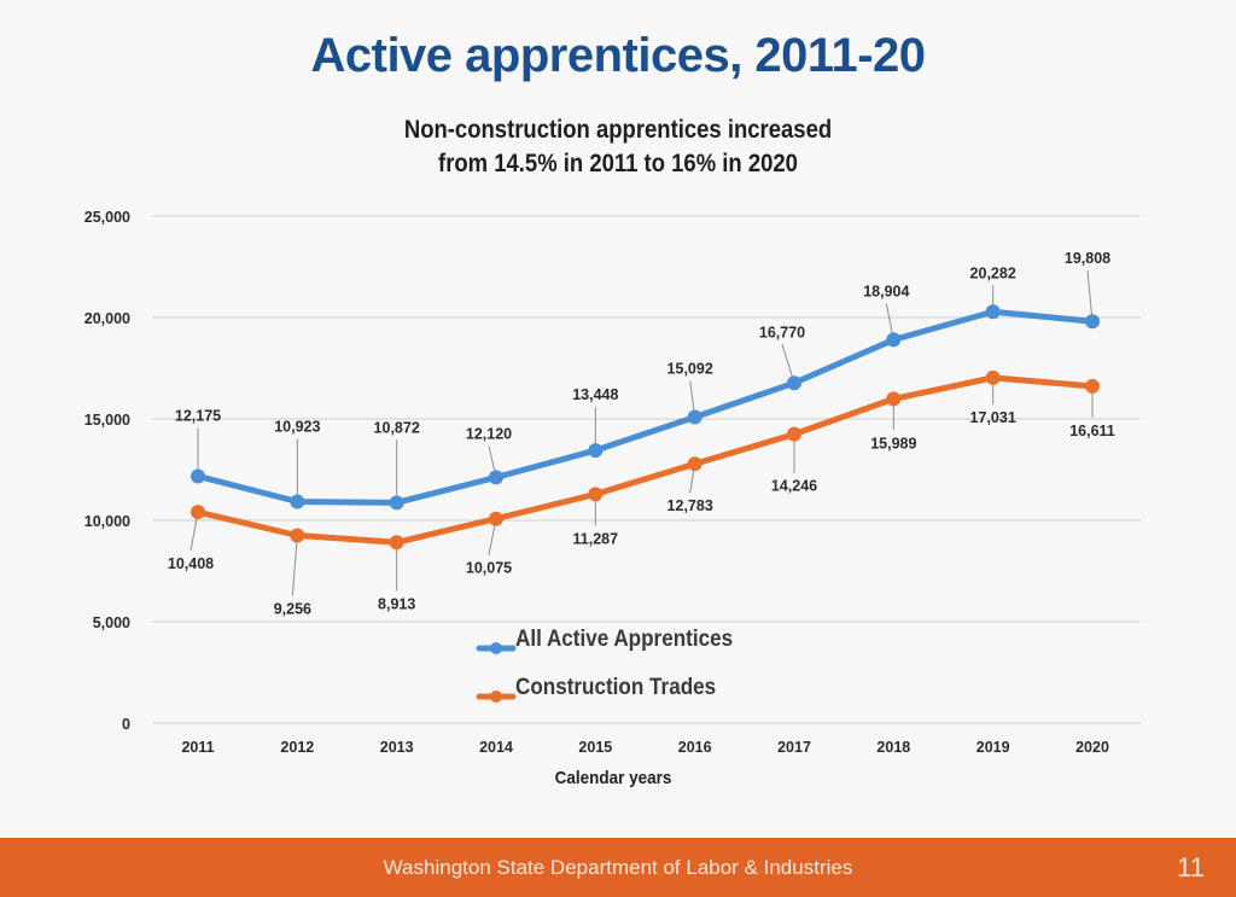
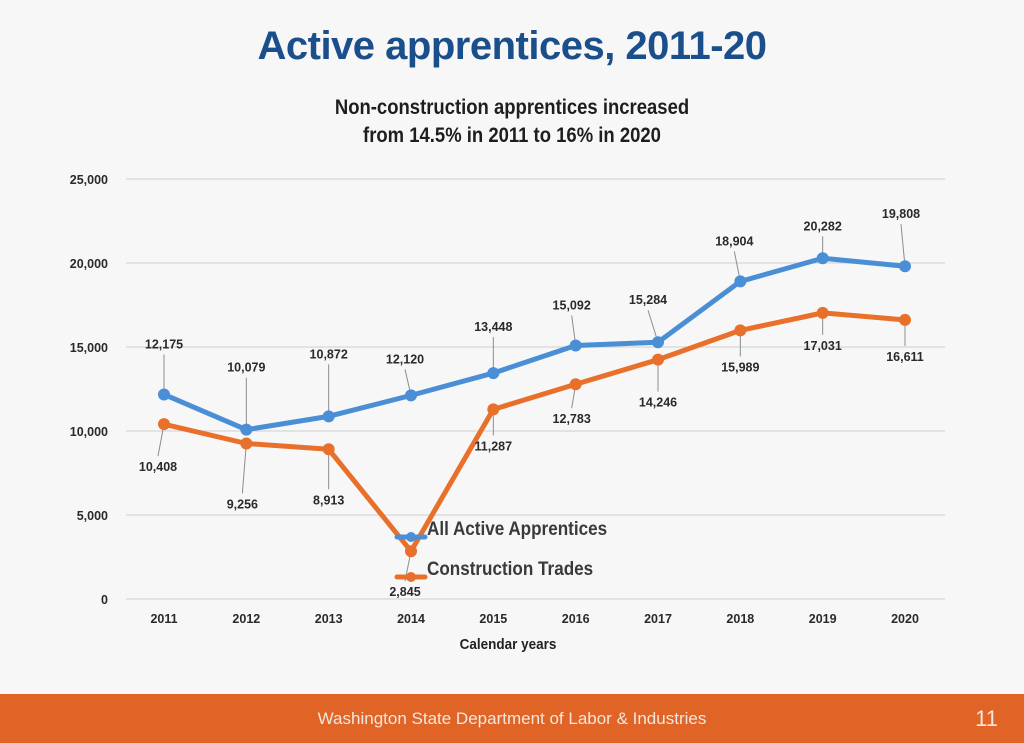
All Active Apprentices/2012: 10,923 -> 10,079
Construction Trades/2014: 10,075 -> 2,845
All Active Apprentices/2017: 16,770 -> 15,284
